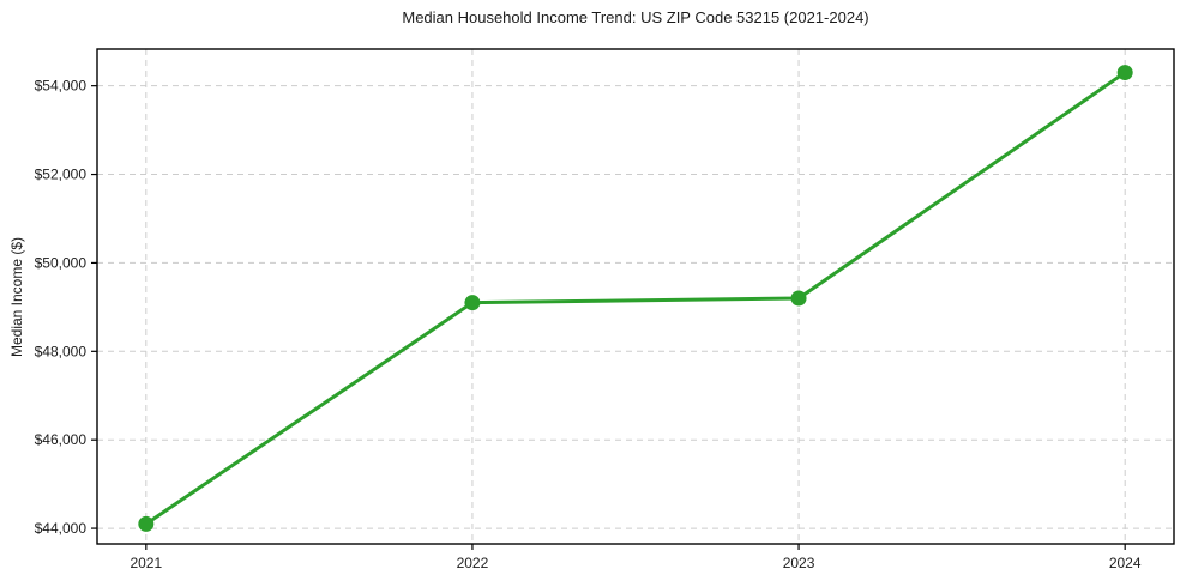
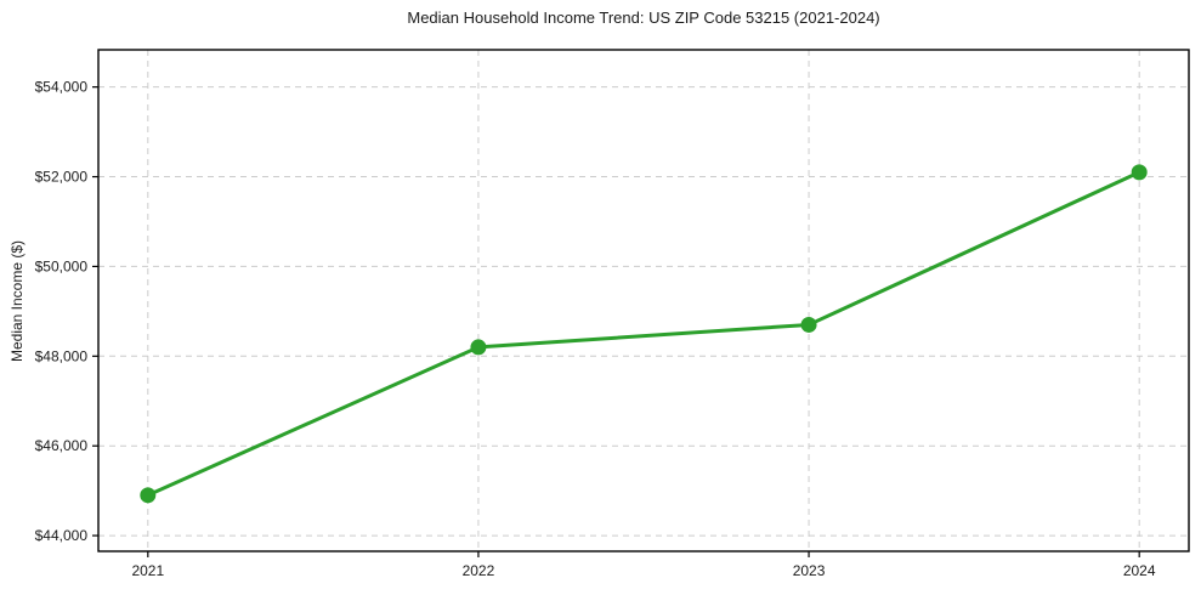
2021: $44100 -> $44900
2022: $49100 -> $48200
2023: $49200 -> $48700
2024: $54300 -> $52100
